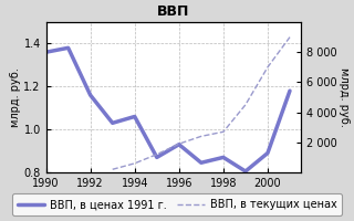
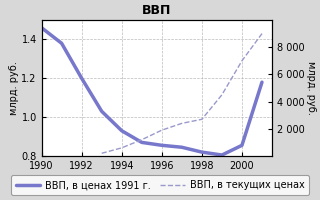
ВВП, в ценах 1991 г./1990: 1.36 -> 1.46
ВВП, в ценах 1991 г./1992: 1.16 -> 1.20
ВВП, в ценах 1991 г./1994: 1.06 -> 0.93
ВВП, в ценах 1991 г./1996: 0.93 -> 0.85
ВВП, в ценах 1991 г./1998: 0.87 -> 0.82
ВВП, в ценах 1991 г./2000: 0.89 -> 0.85
